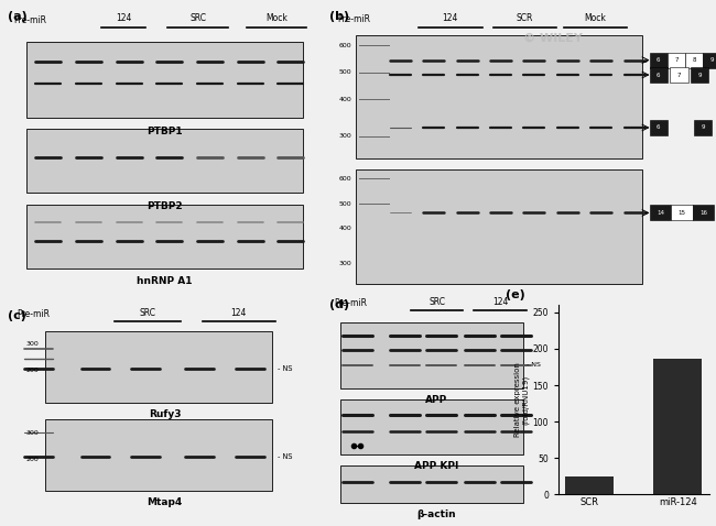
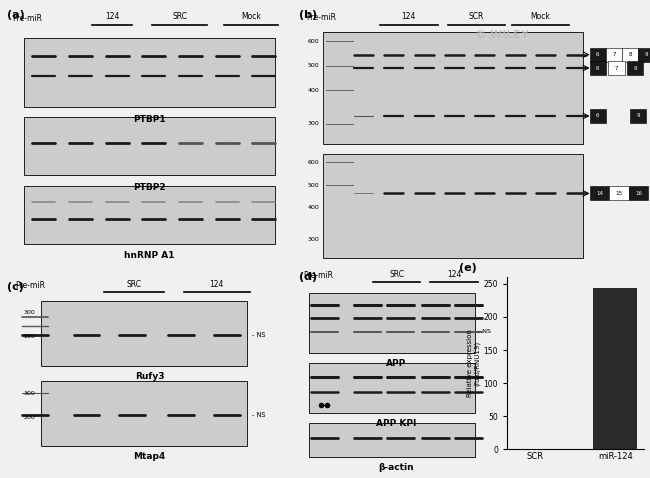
SCR: 24 -> 1
miR-124: 186 -> 243
